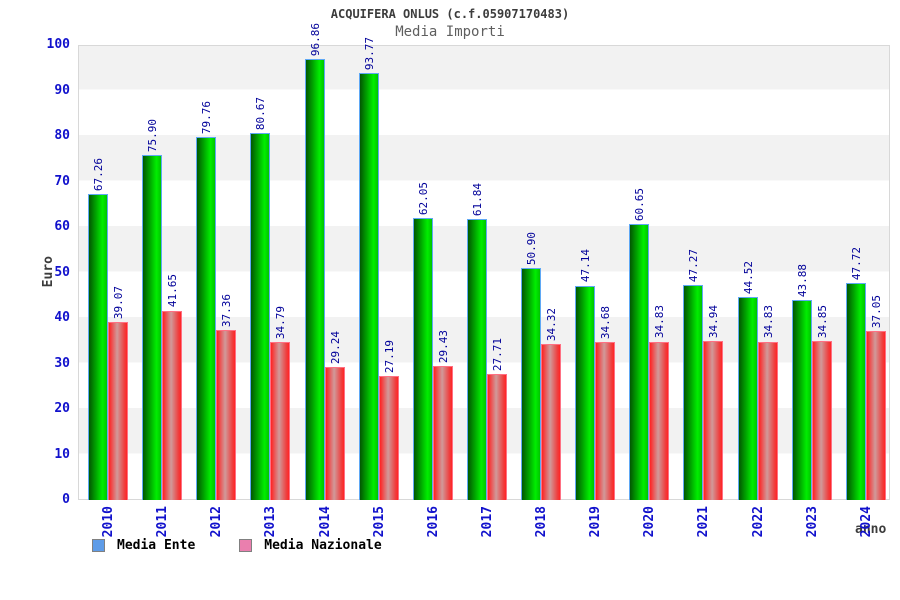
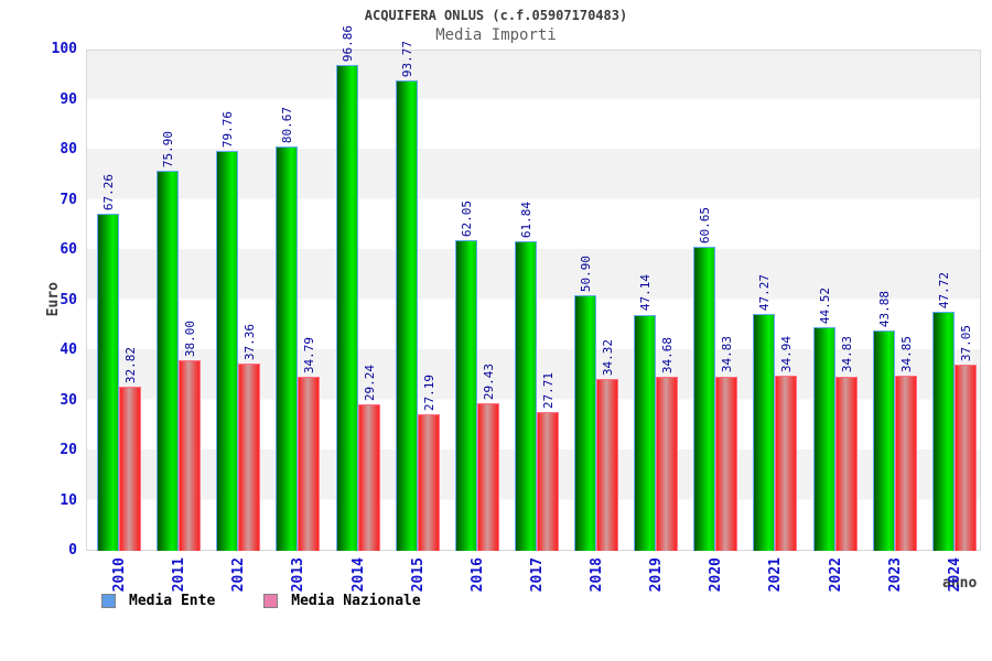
Media Nazionale/2010: 39.07 -> 32.82
Media Nazionale/2011: 41.65 -> 38.00
